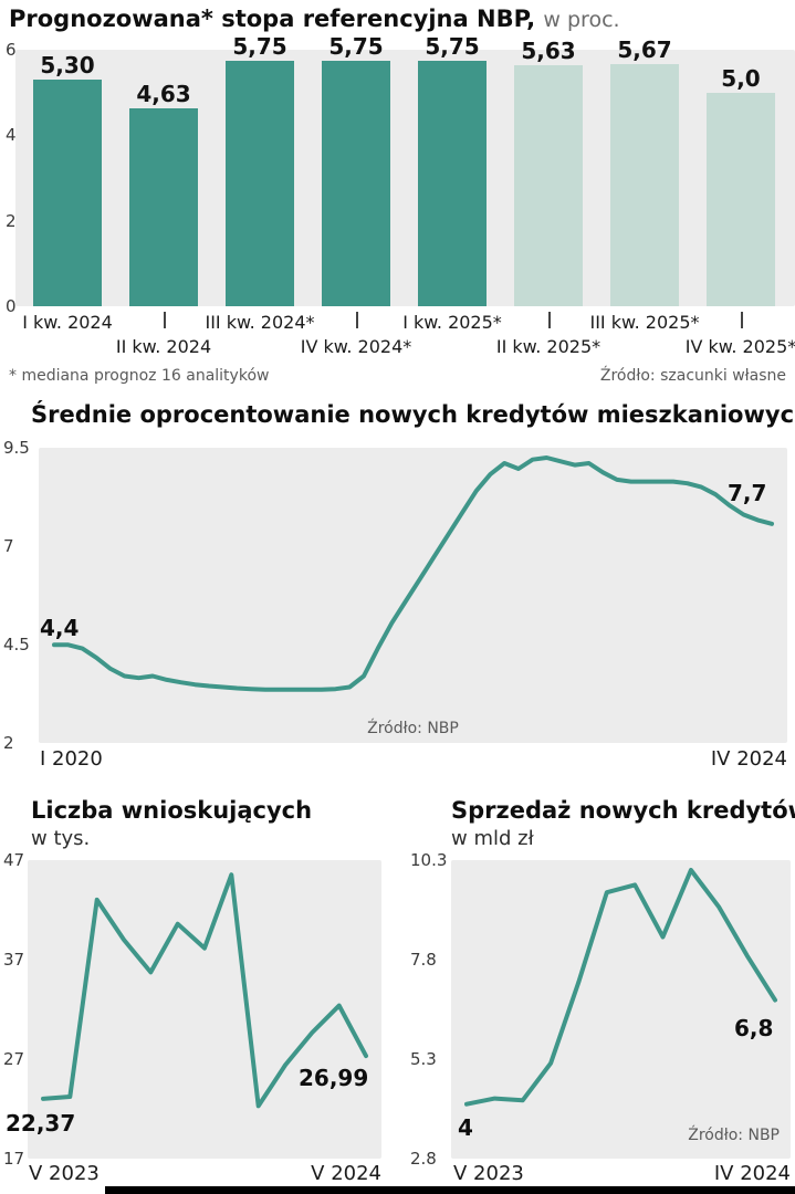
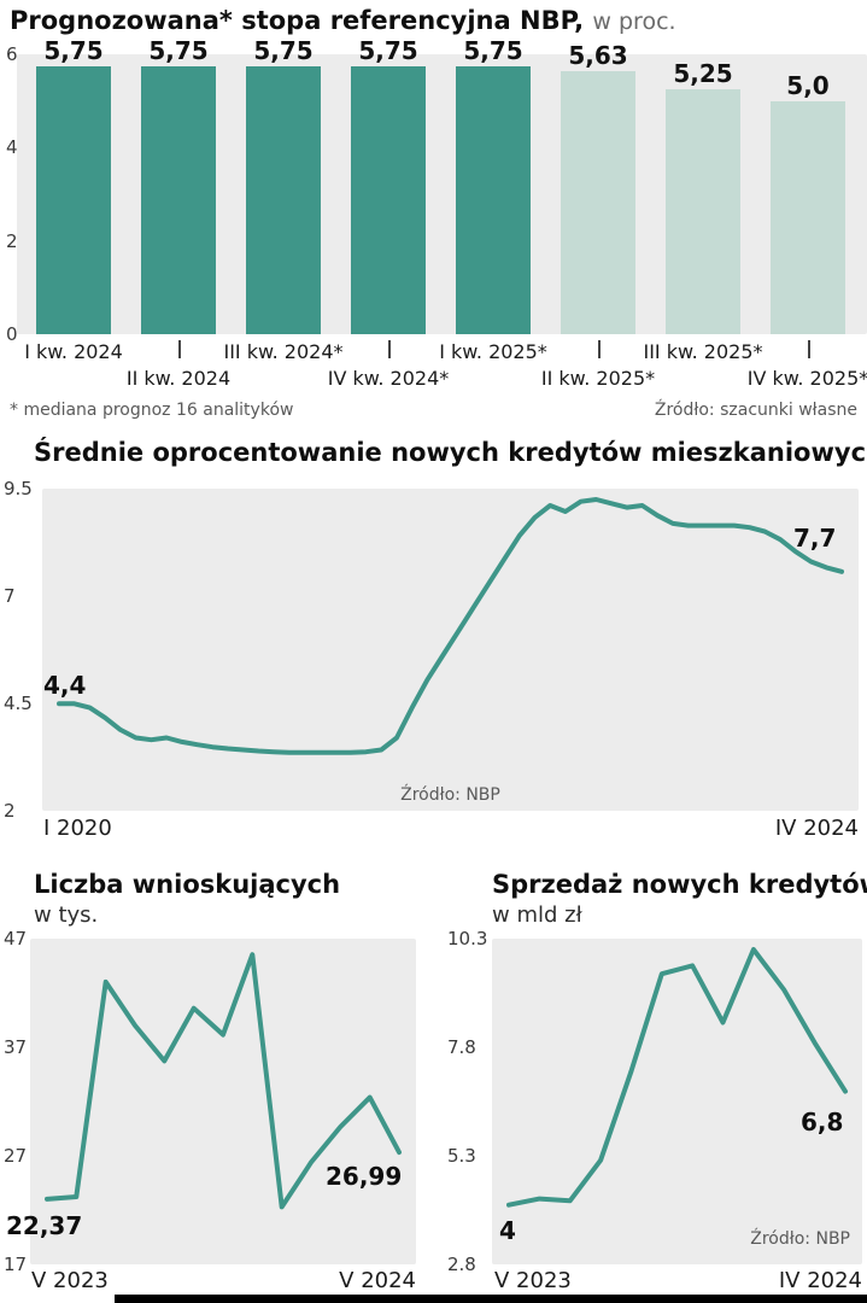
Prognozowana* stopa referencyjna NBP,/I kw. 2024: 5,30 -> 5,75
Prognozowana* stopa referencyjna NBP,/II kw. 2024: 4,63 -> 5,75
Prognozowana* stopa referencyjna NBP,/III kw. 2025*: 5,67 -> 5,25
